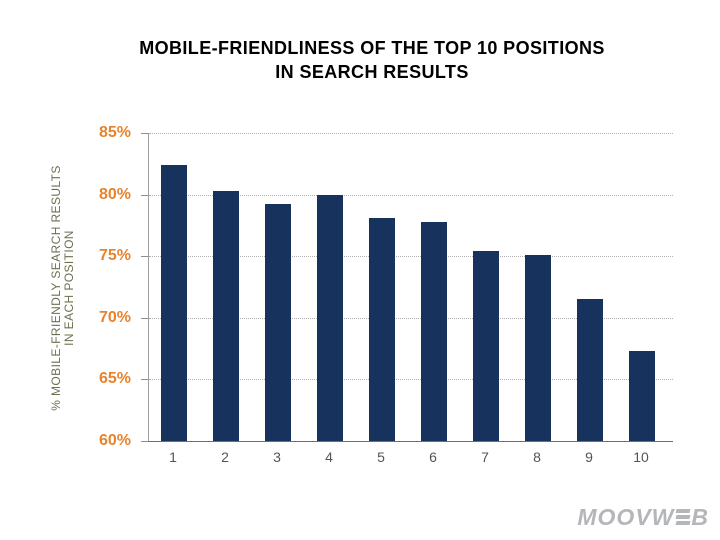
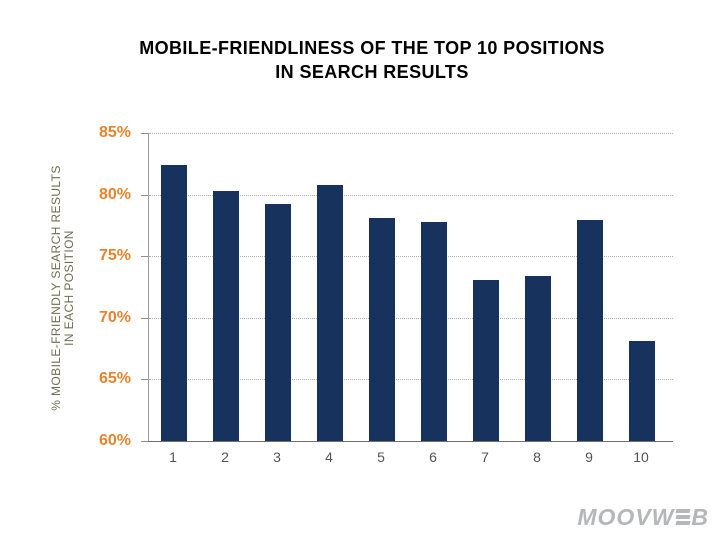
4: 80.0% -> 80.8%
7: 75.4% -> 73.1%
8: 75.1% -> 73.4%
9: 71.5% -> 77.9%
10: 67.3% -> 68.1%
